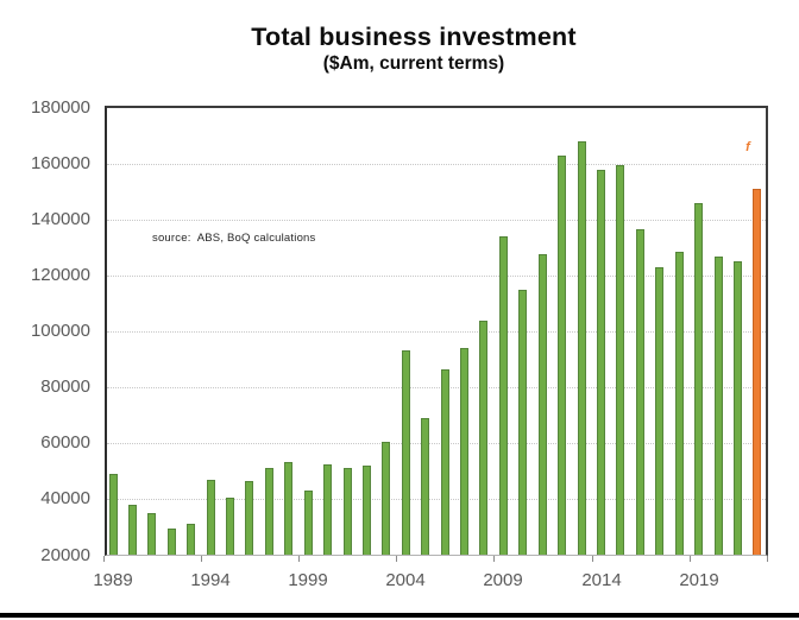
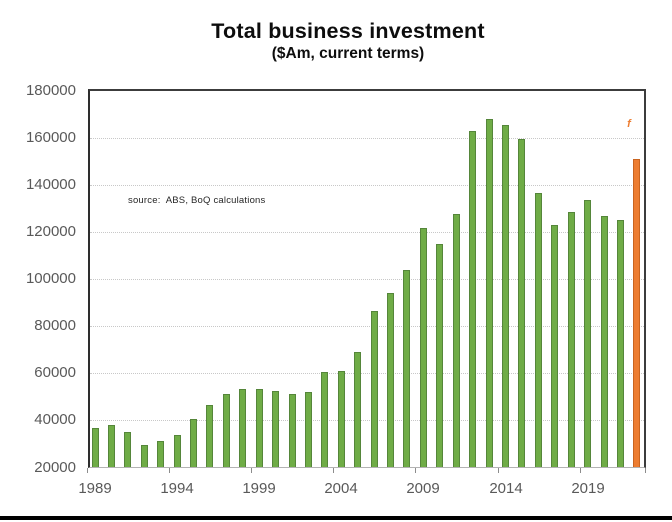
1989: 49000 -> 36000
1994: 47000 -> 34000
1999: 43000 -> 53000
2004: 93000 -> 61000
2009: 134000 -> 122000
2014: 158000 -> 166000
2019: 146000 -> 134000
